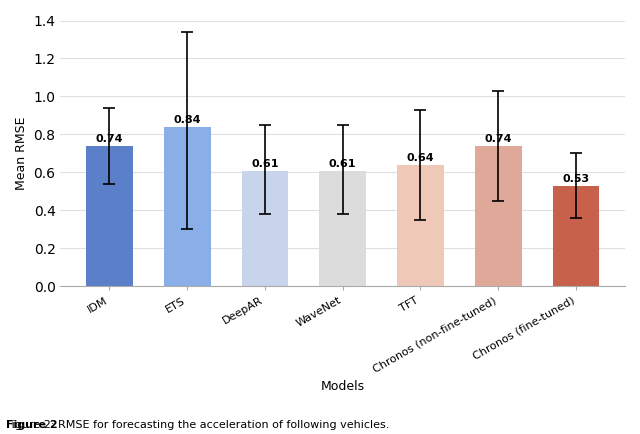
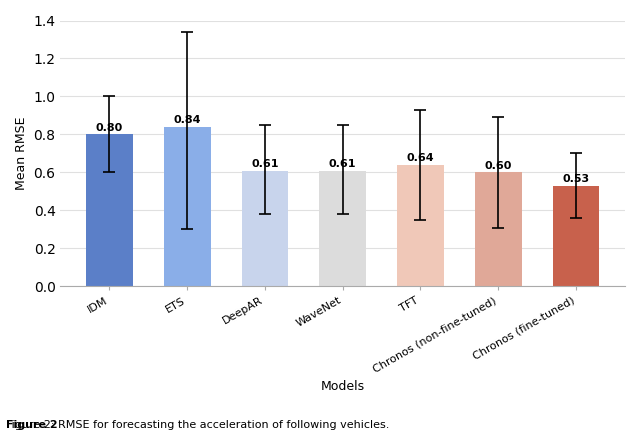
IDM: 0.74 -> 0.80
Chronos (non-fine-tuned): 0.74 -> 0.60
